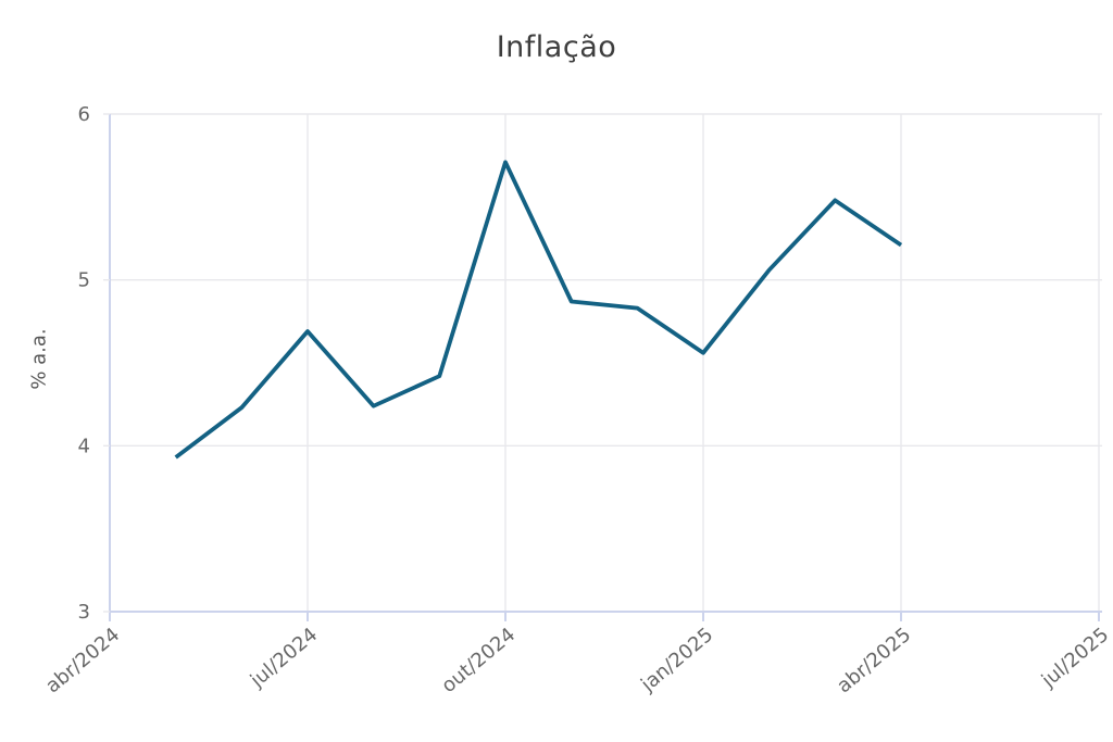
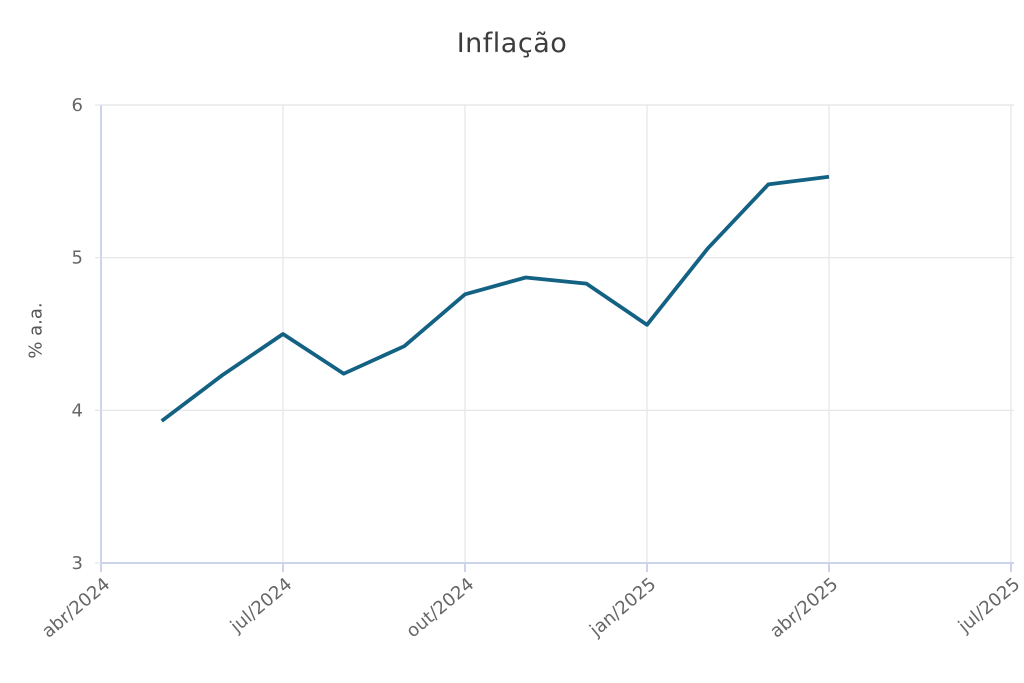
jul/2024: 4.69 -> 4.50
out/2024: 5.71 -> 4.76
abr/2025: 5.21 -> 5.53
